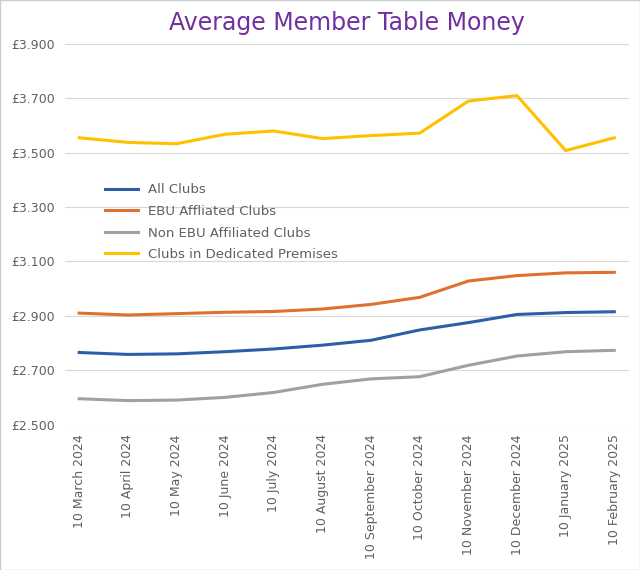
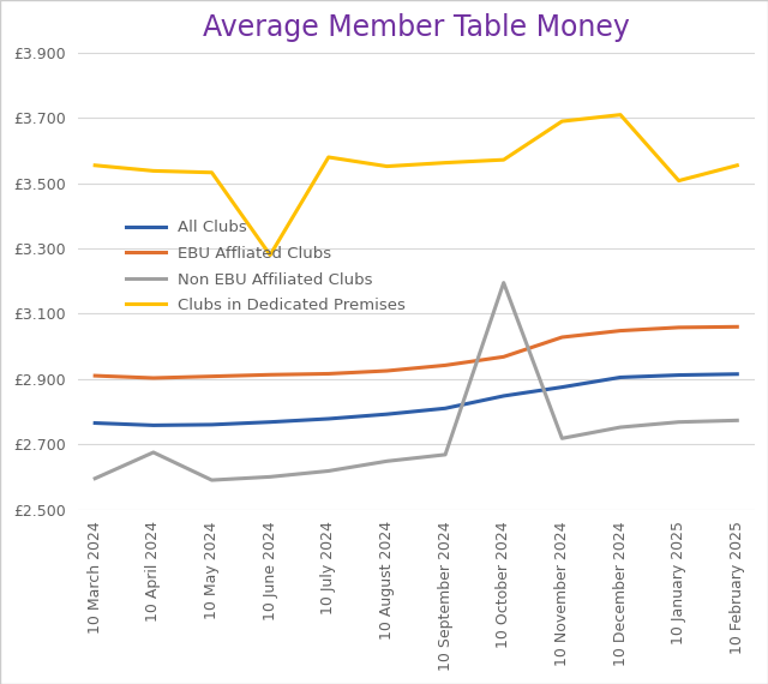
Non EBU Affiliated Clubs/10 April 2024: £2.588 -> £2.675
Clubs in Dedicated Premises/10 June 2024: £3.568 -> £3.280
Non EBU Affiliated Clubs/10 October 2024: £2.676 -> £3.195
